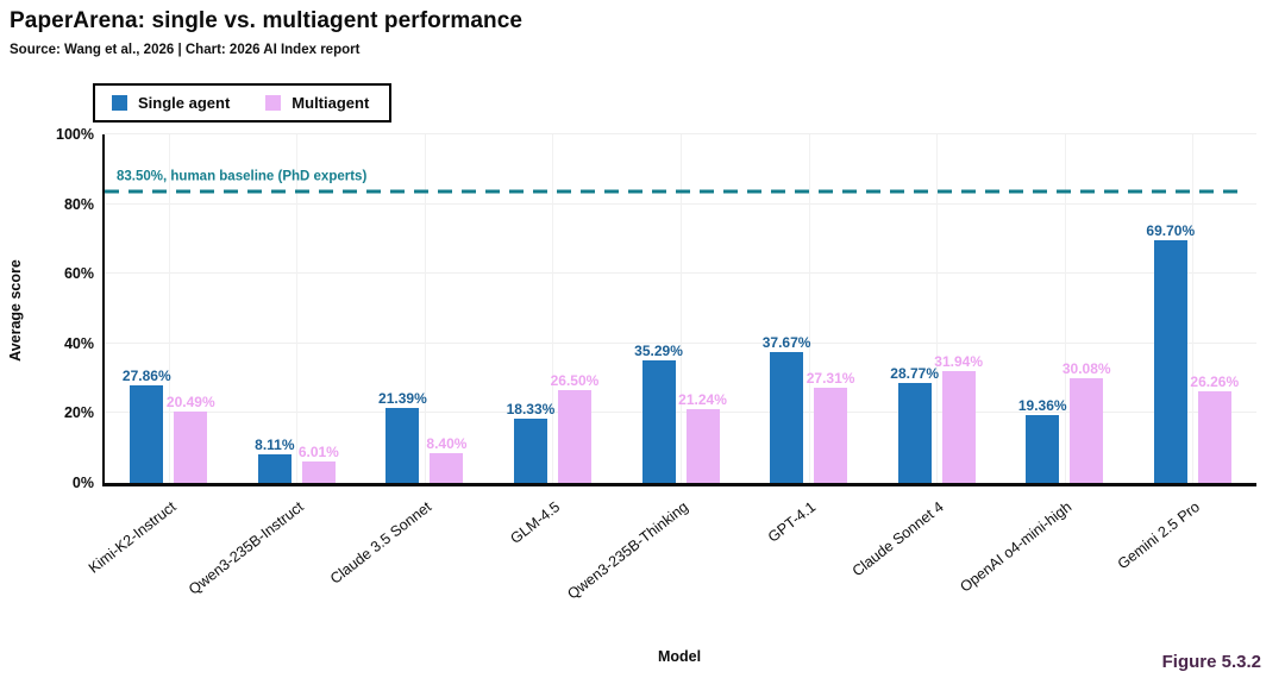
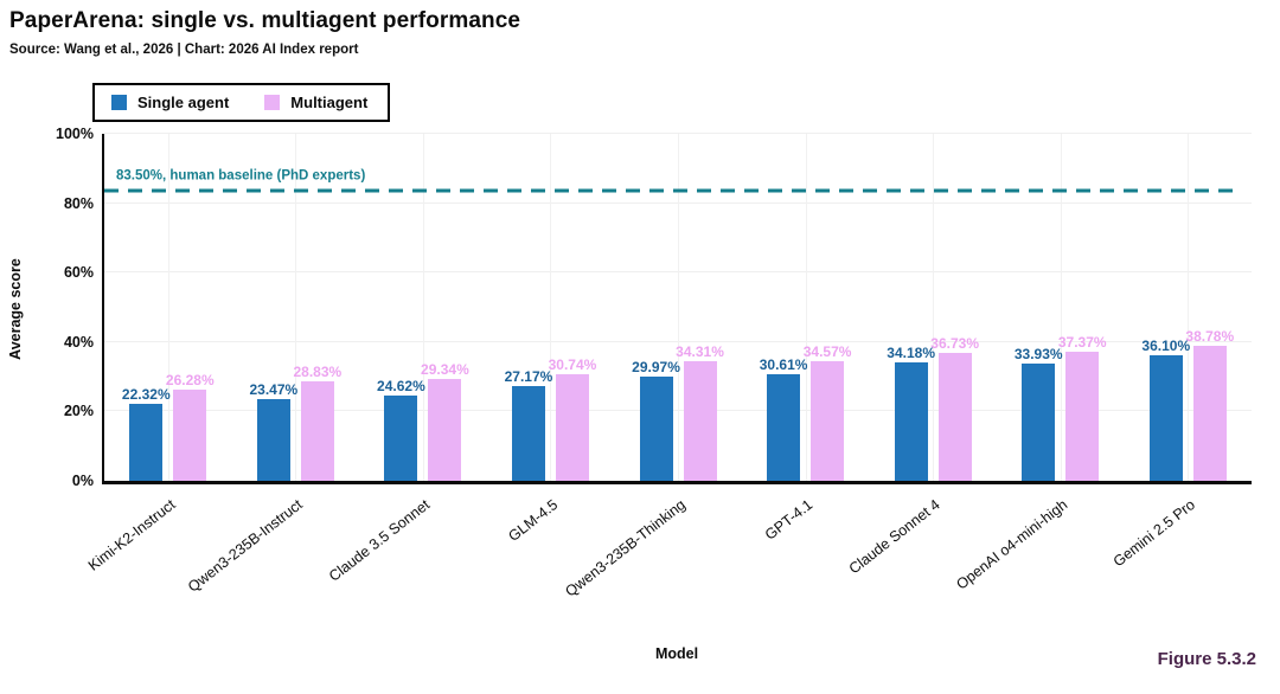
Single agent/Kimi-K2-Instruct: 27.86% -> 22.32%
Multiagent/Kimi-K2-Instruct: 20.49% -> 26.28%
Single agent/Qwen3-235B-Instruct: 8.11% -> 23.47%
Multiagent/Qwen3-235B-Instruct: 6.01% -> 28.83%
Single agent/Claude 3.5 Sonnet: 21.39% -> 24.62%
Multiagent/Claude 3.5 Sonnet: 8.40% -> 29.34%
Single agent/GLM-4.5: 18.33% -> 27.17%
Multiagent/GLM-4.5: 26.50% -> 30.74%
Single agent/Qwen3-235B-Thinking: 35.29% -> 29.97%
Multiagent/Qwen3-235B-Thinking: 21.24% -> 34.31%
Single agent/GPT-4.1: 37.67% -> 30.61%
Multiagent/GPT-4.1: 27.31% -> 34.57%
Single agent/Claude Sonnet 4: 28.77% -> 34.18%
Multiagent/Claude Sonnet 4: 31.94% -> 36.73%
Single agent/OpenAI o4-mini-high: 19.36% -> 33.93%
Multiagent/OpenAI o4-mini-high: 30.08% -> 37.37%
Single agent/Gemini 2.5 Pro: 69.70% -> 36.10%
Multiagent/Gemini 2.5 Pro: 26.26% -> 38.78%
